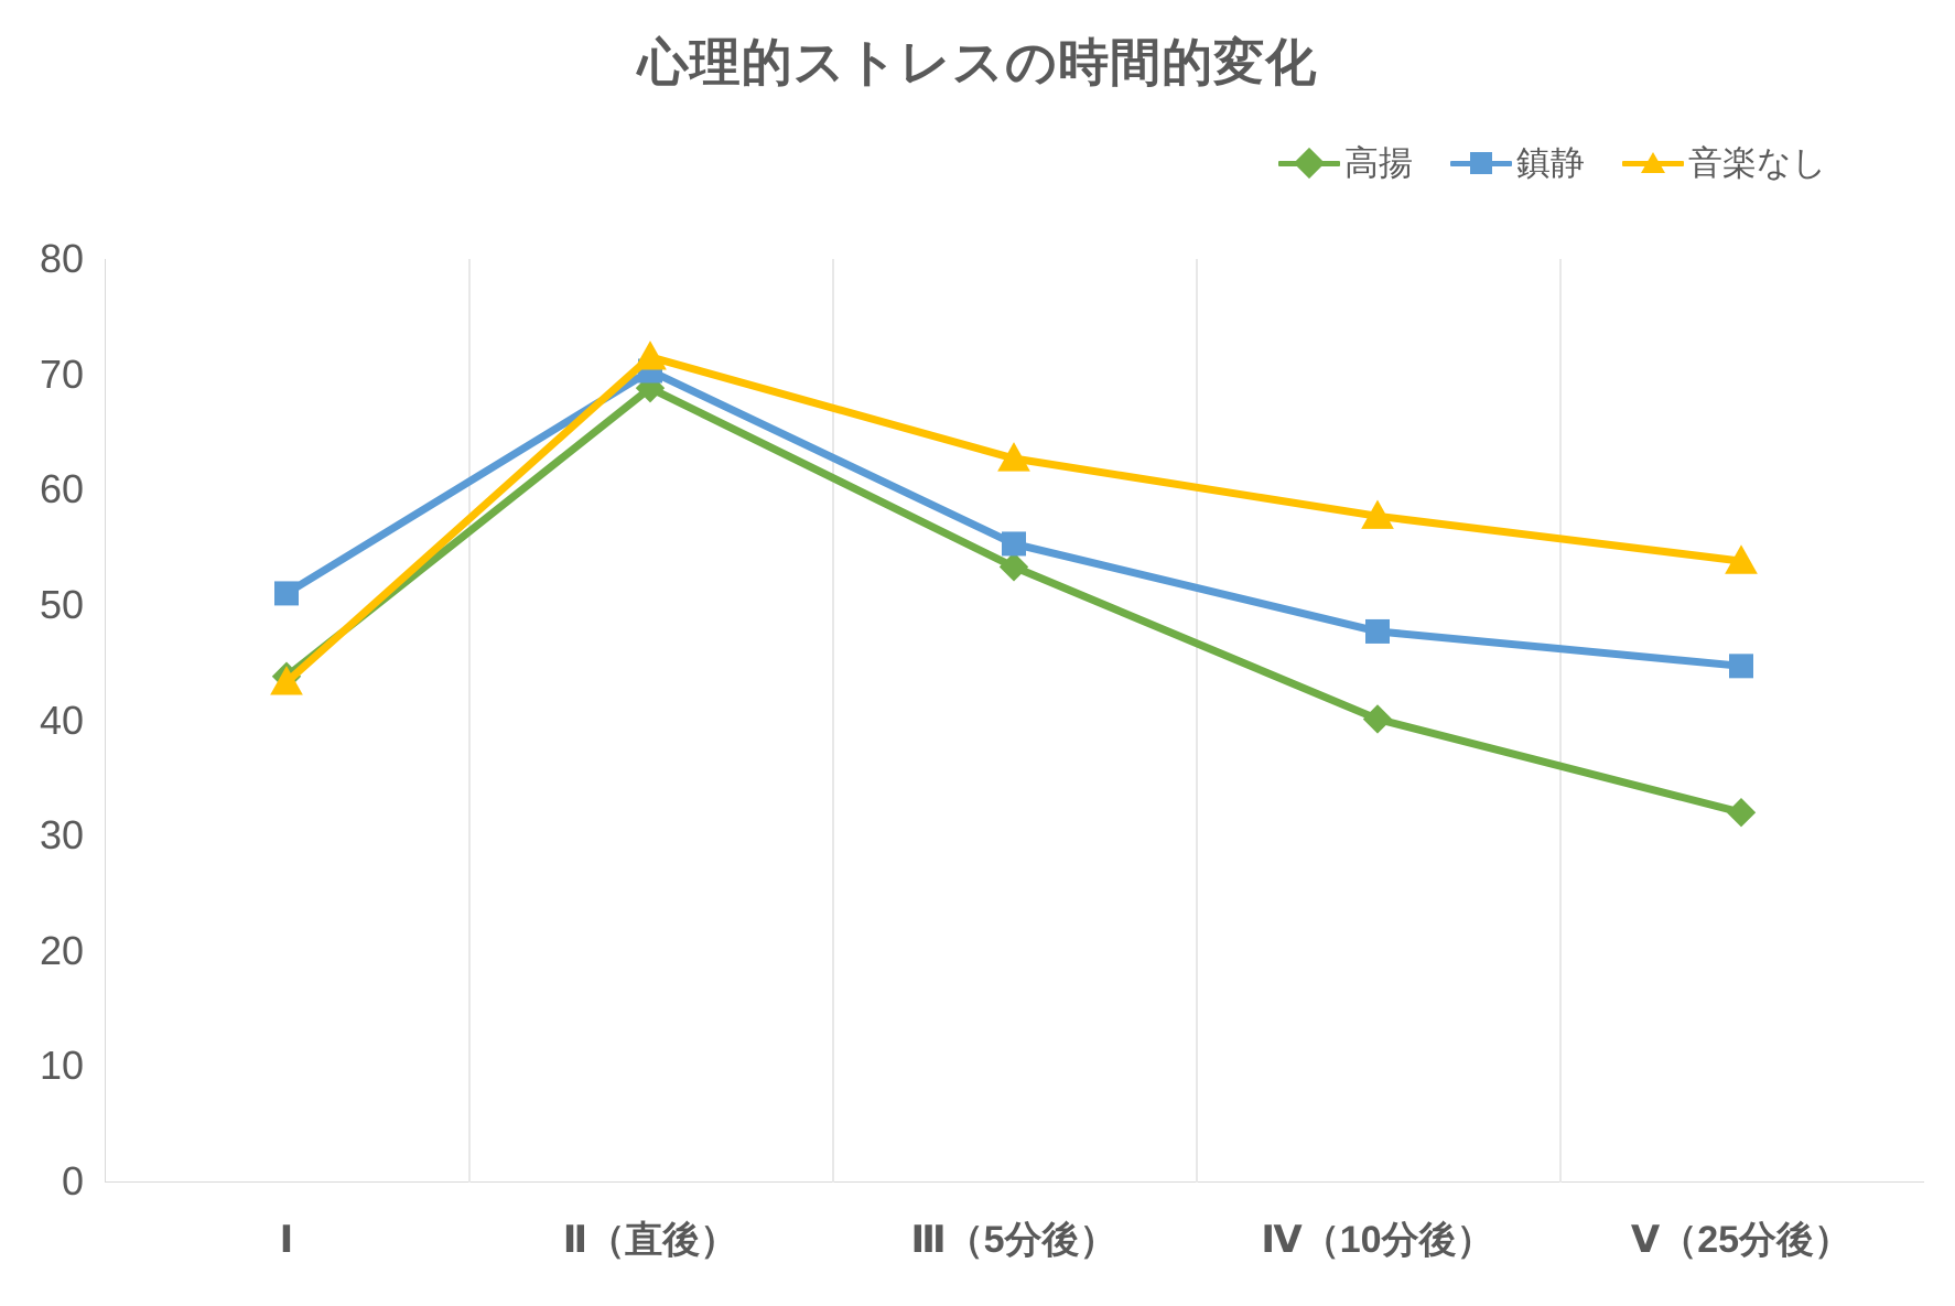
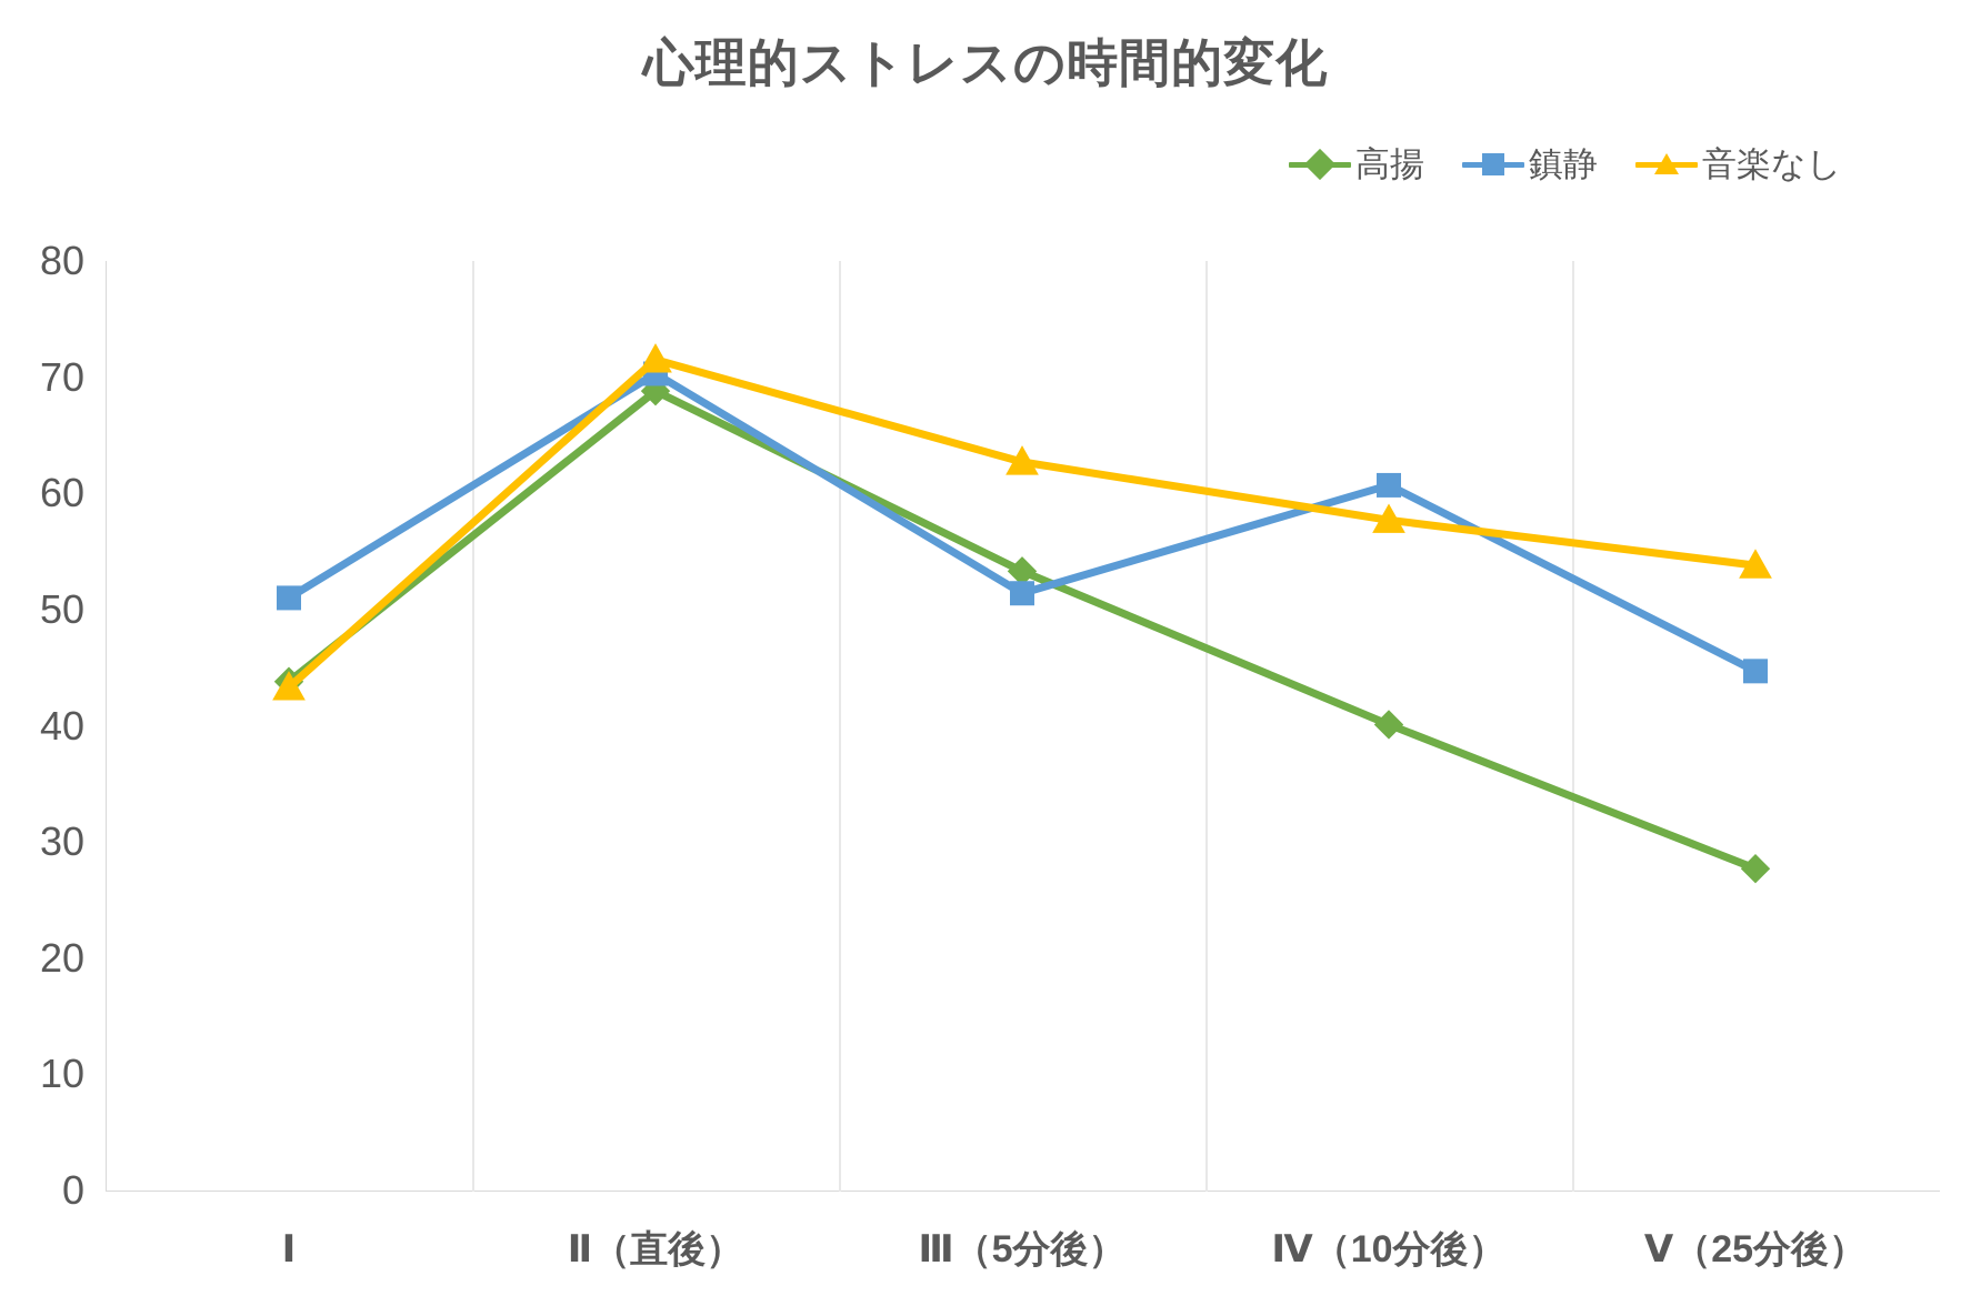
鎮静/Ⅲ（5分後）: 55.3 -> 51.4
鎮静/Ⅳ（10分後）: 47.7 -> 60.7
高揚/Ⅴ（25分後）: 32.0 -> 27.7
